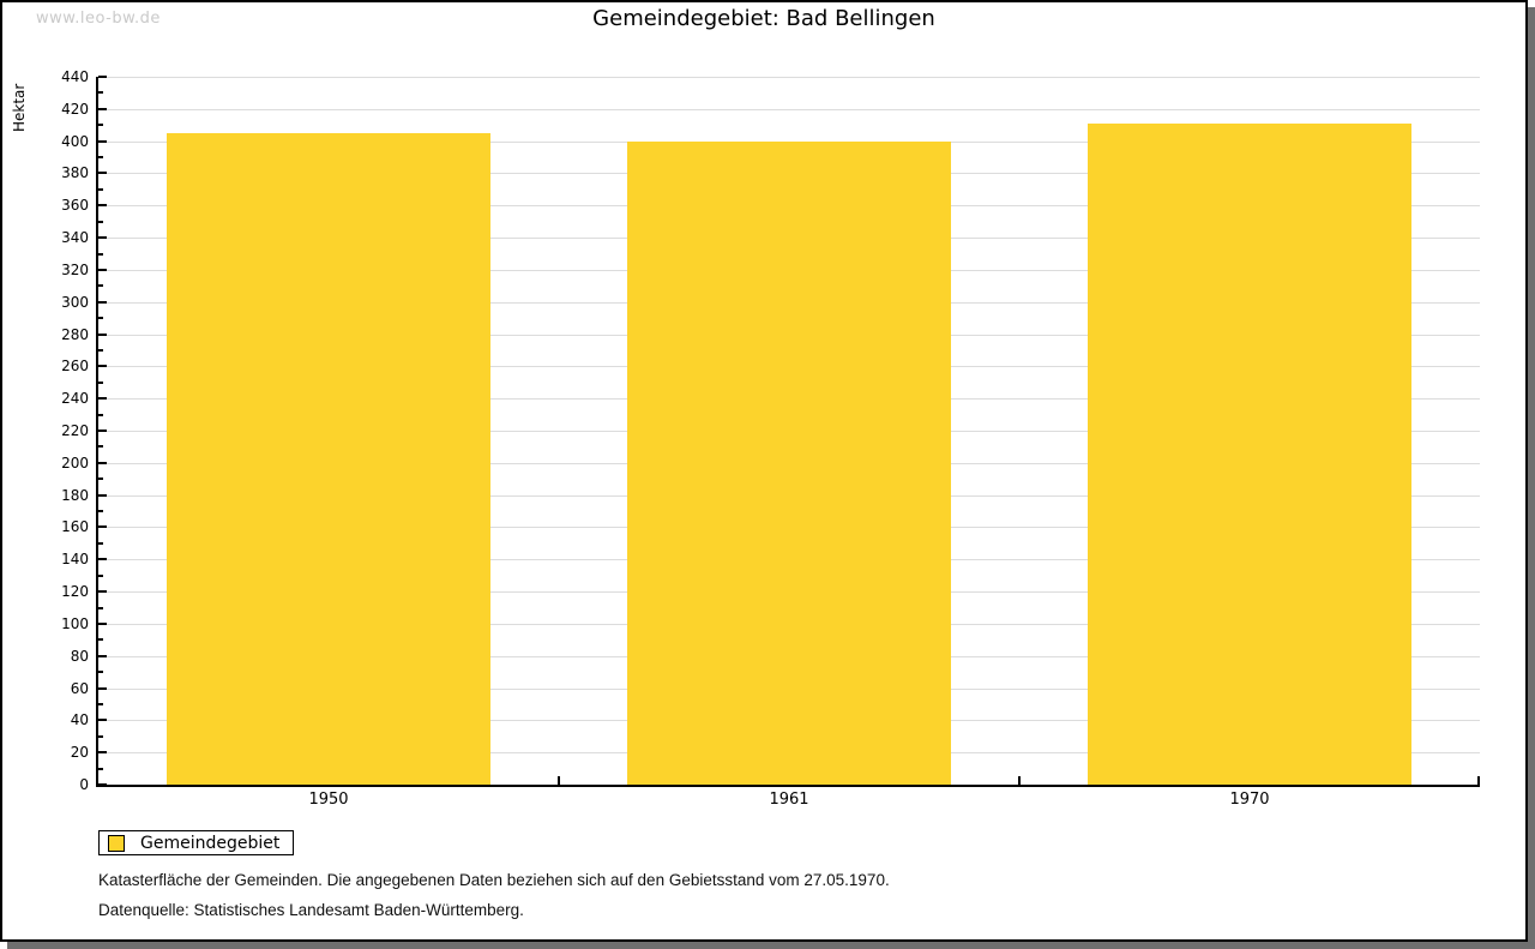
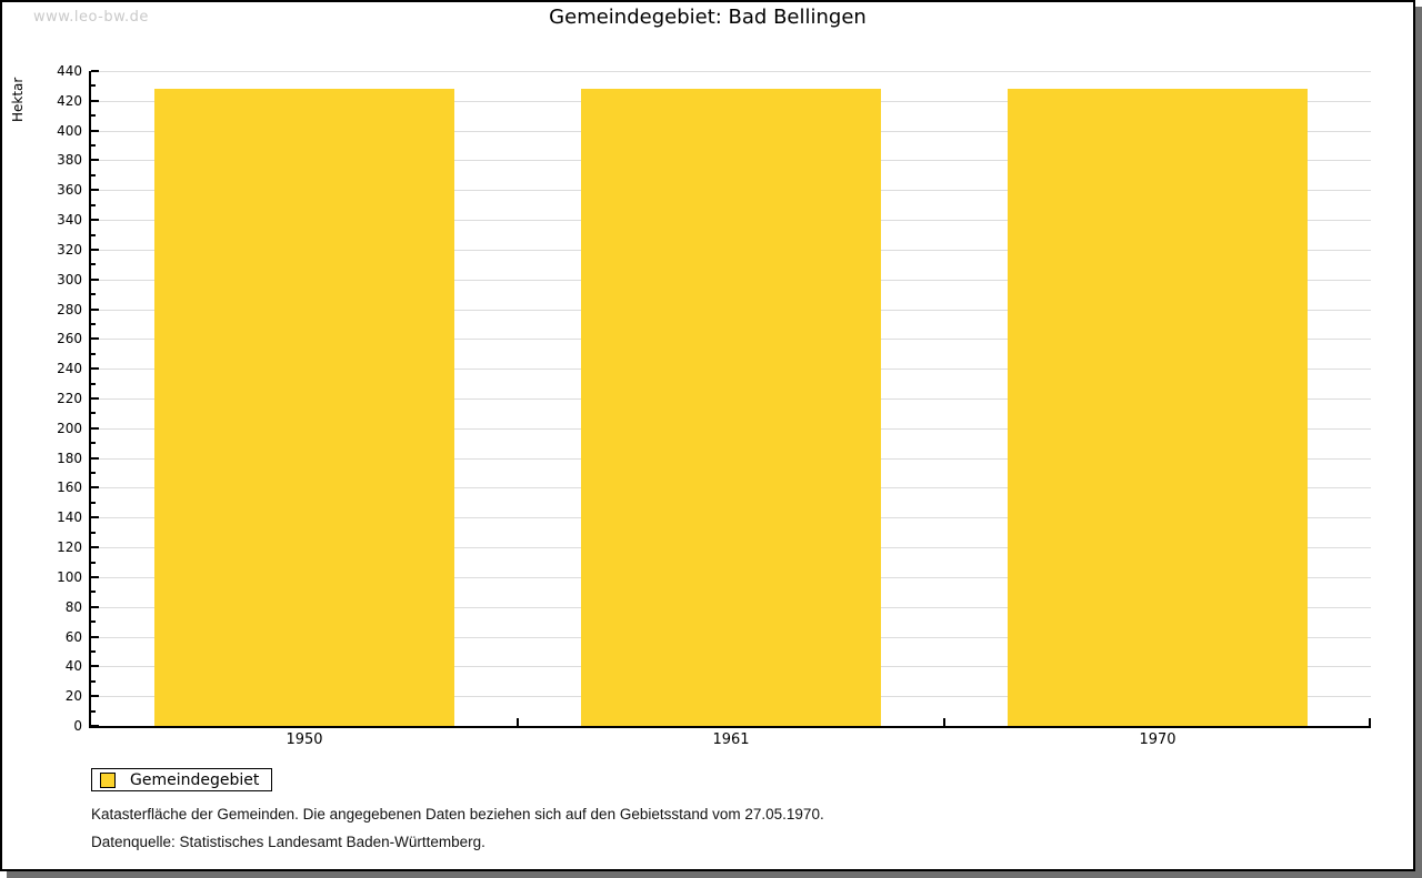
1950: 405 -> 428
1961: 400 -> 428
1970: 411 -> 428
